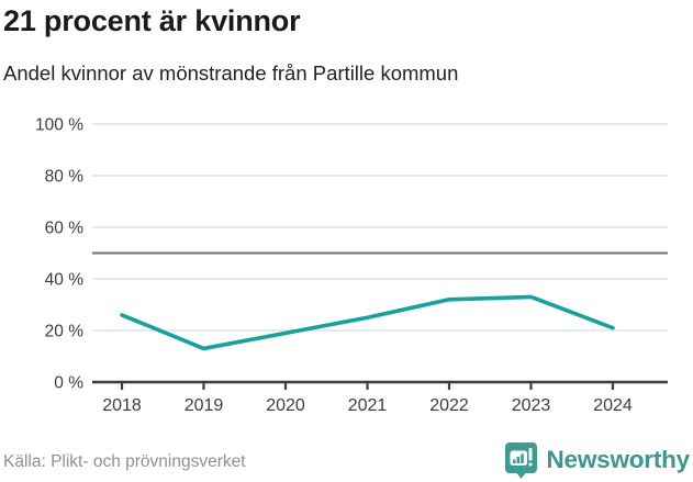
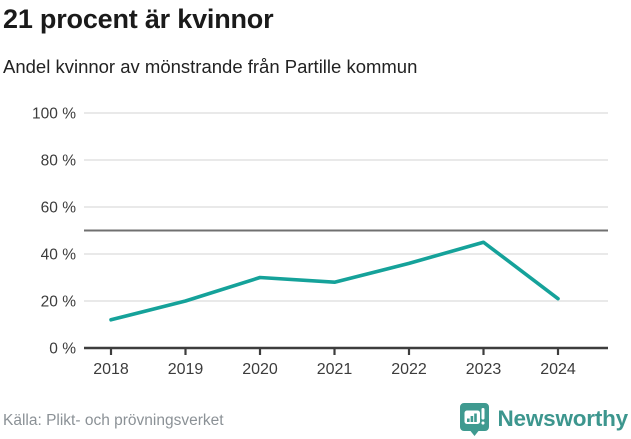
2018: 26% -> 12%
2019: 13% -> 20%
2020: 19% -> 30%
2021: 25% -> 28%
2022: 32% -> 36%
2023: 33% -> 45%
